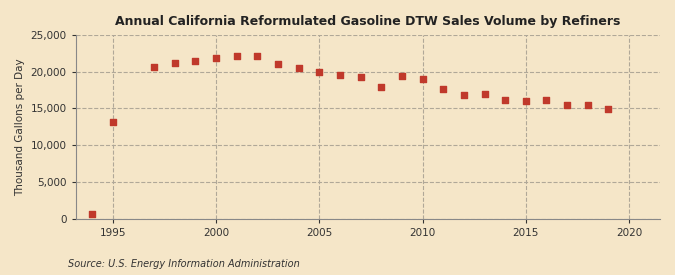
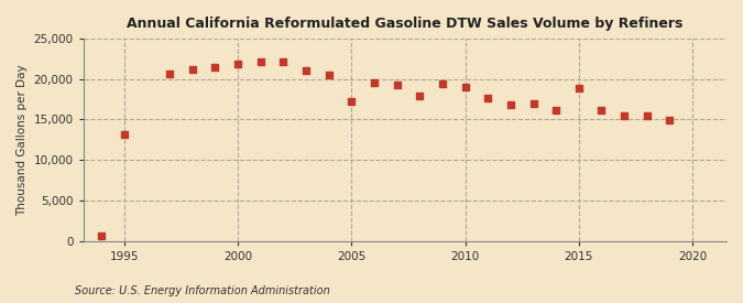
2005: 20,000 -> 17,200
2015: 16,000 -> 18,800
